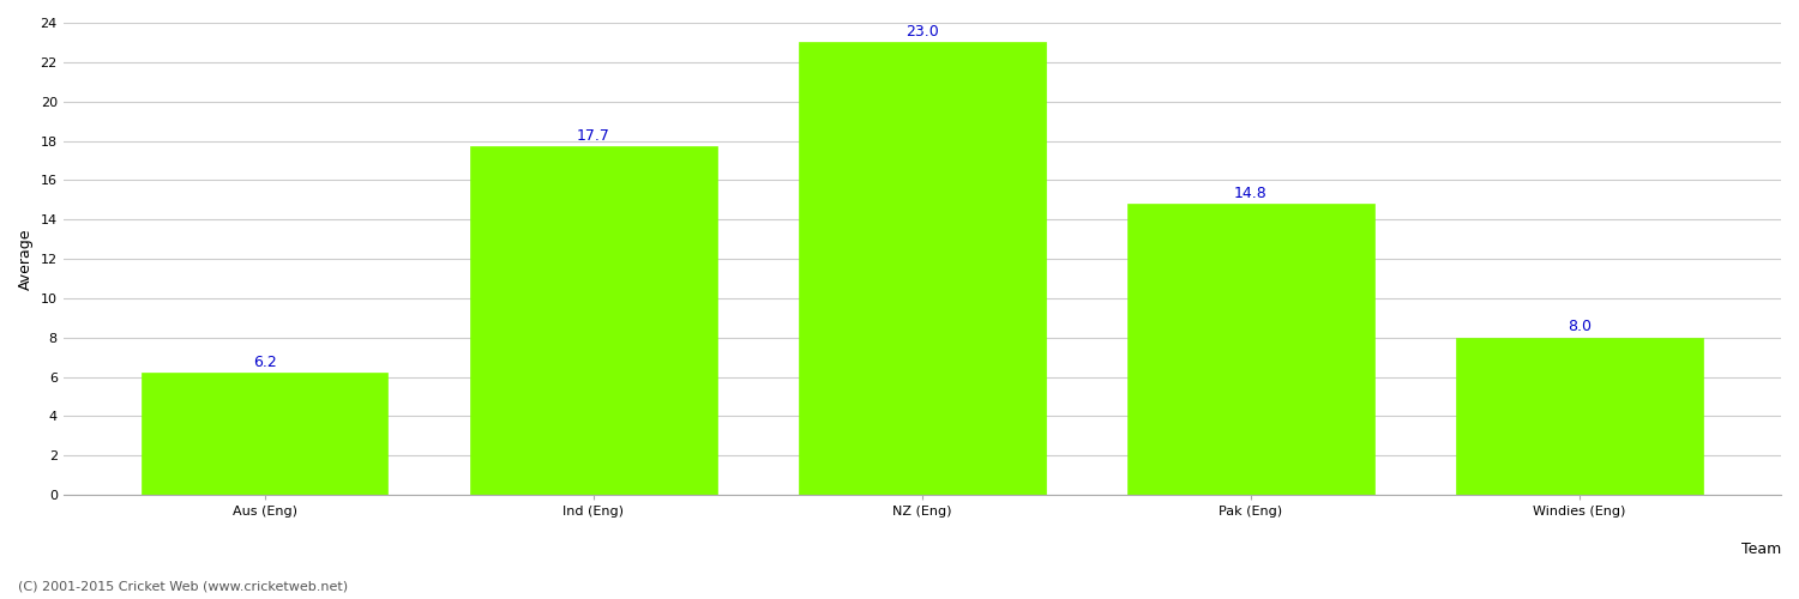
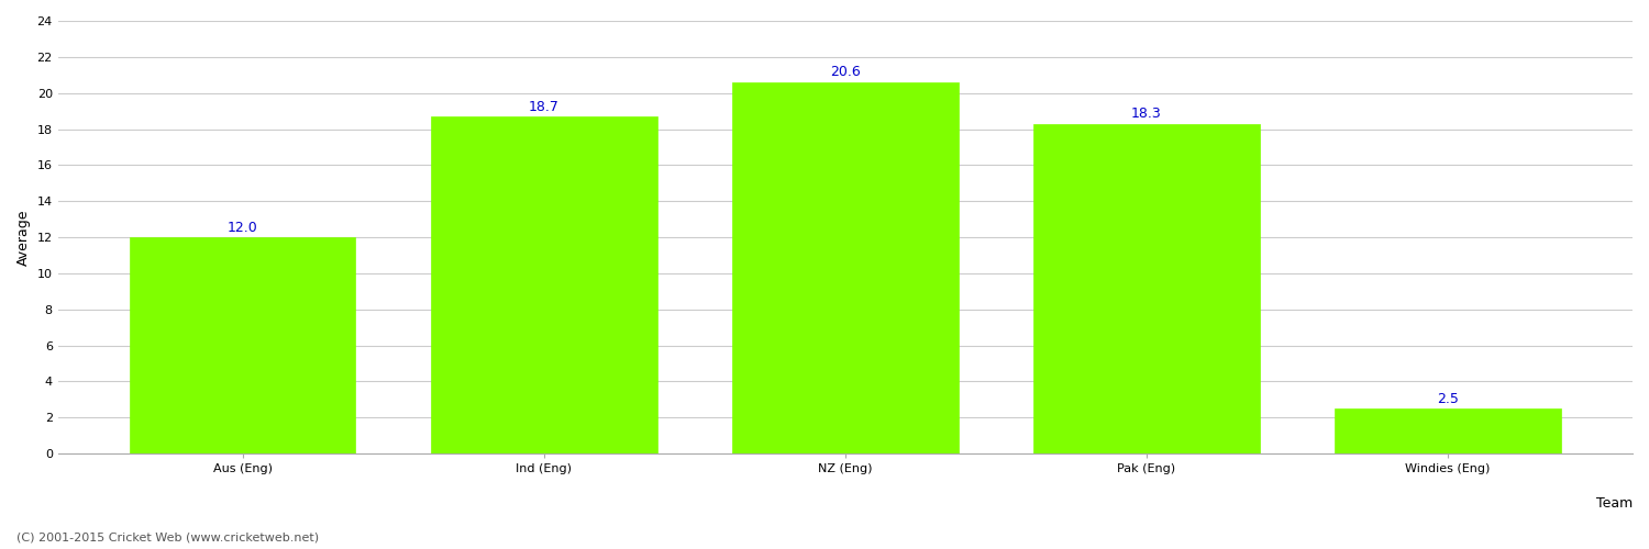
Aus (Eng): 6.2 -> 12.0
Ind (Eng): 17.7 -> 18.7
NZ (Eng): 23.0 -> 20.6
Pak (Eng): 14.8 -> 18.3
Windies (Eng): 8.0 -> 2.5
